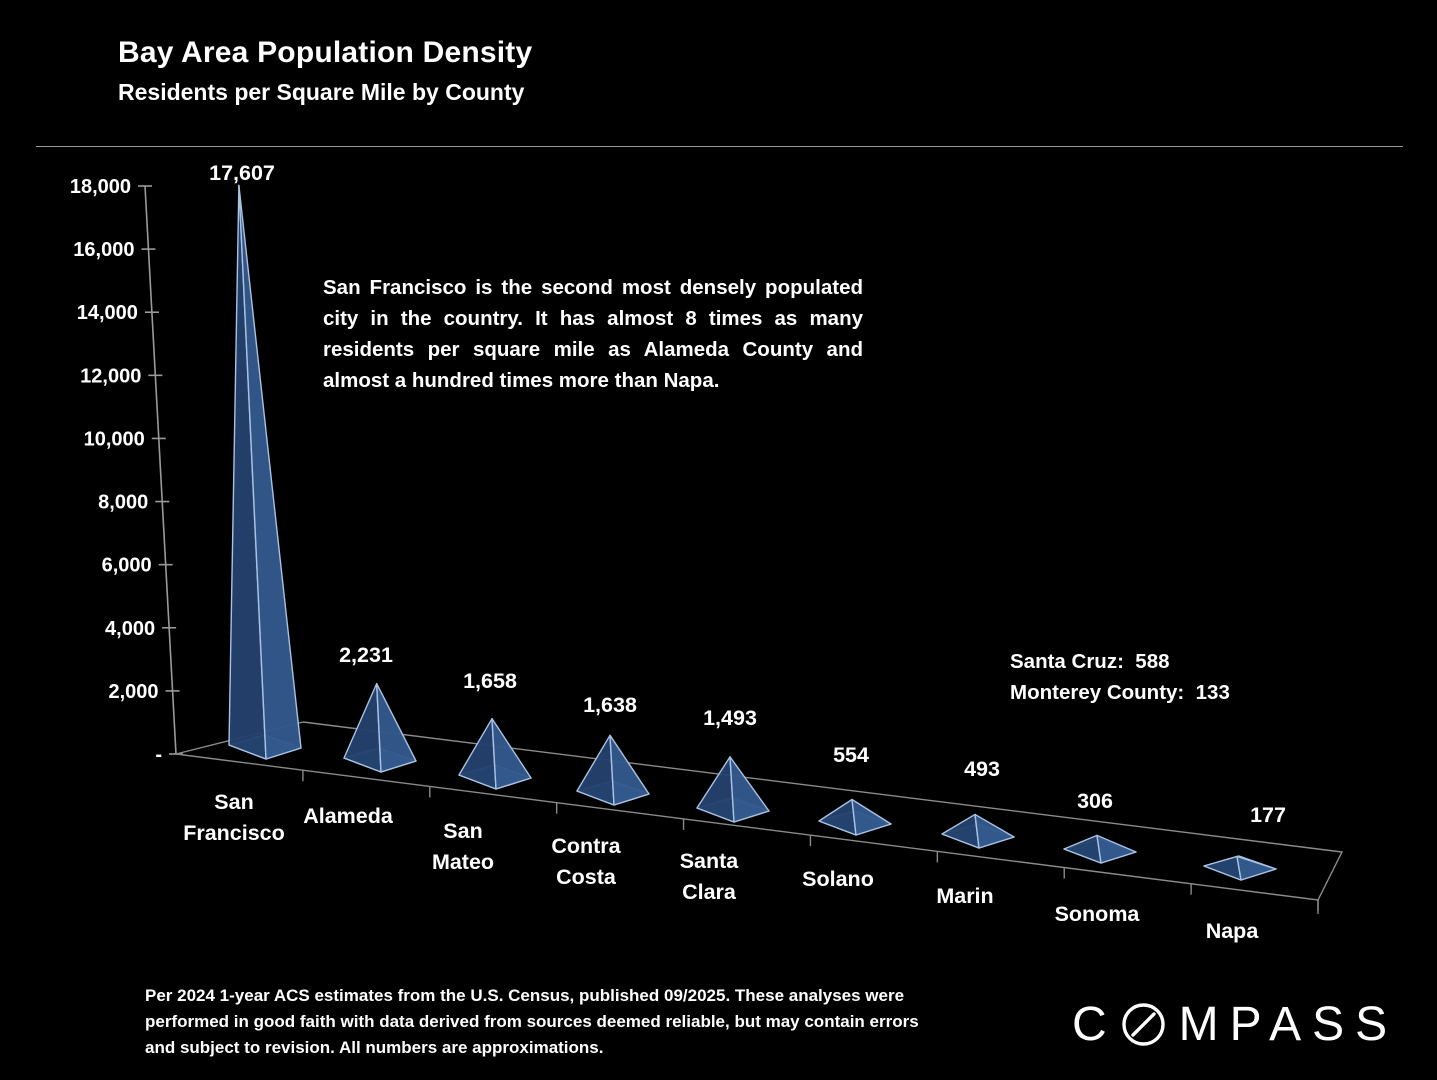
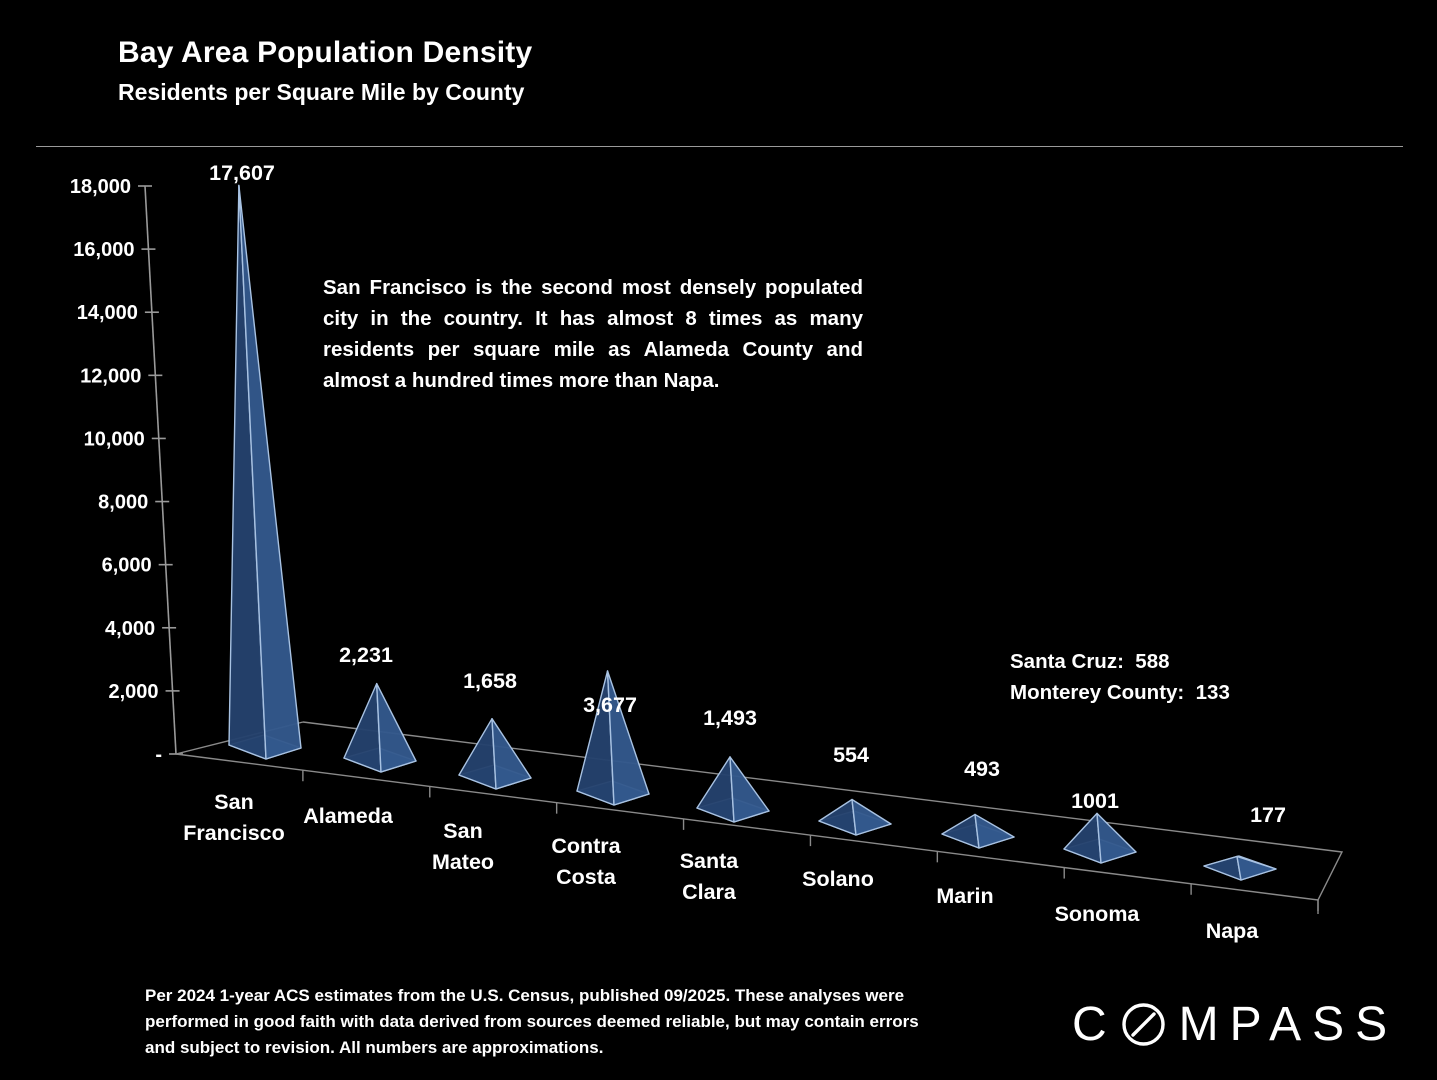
Contra Costa: 1,638 -> 3,677
Sonoma: 306 -> 1001
